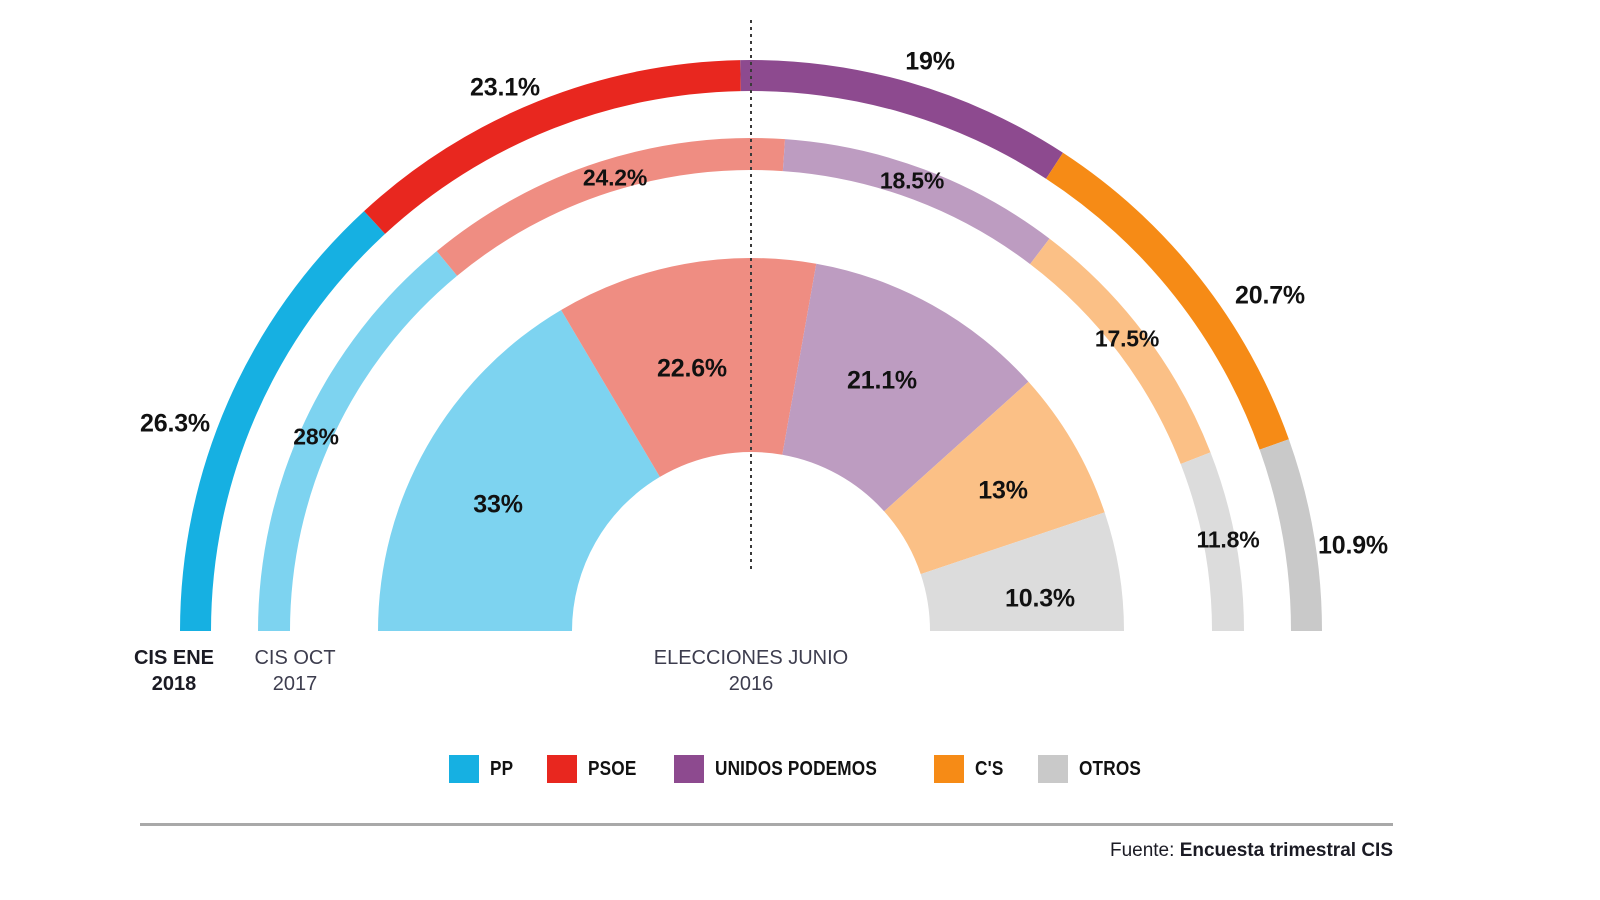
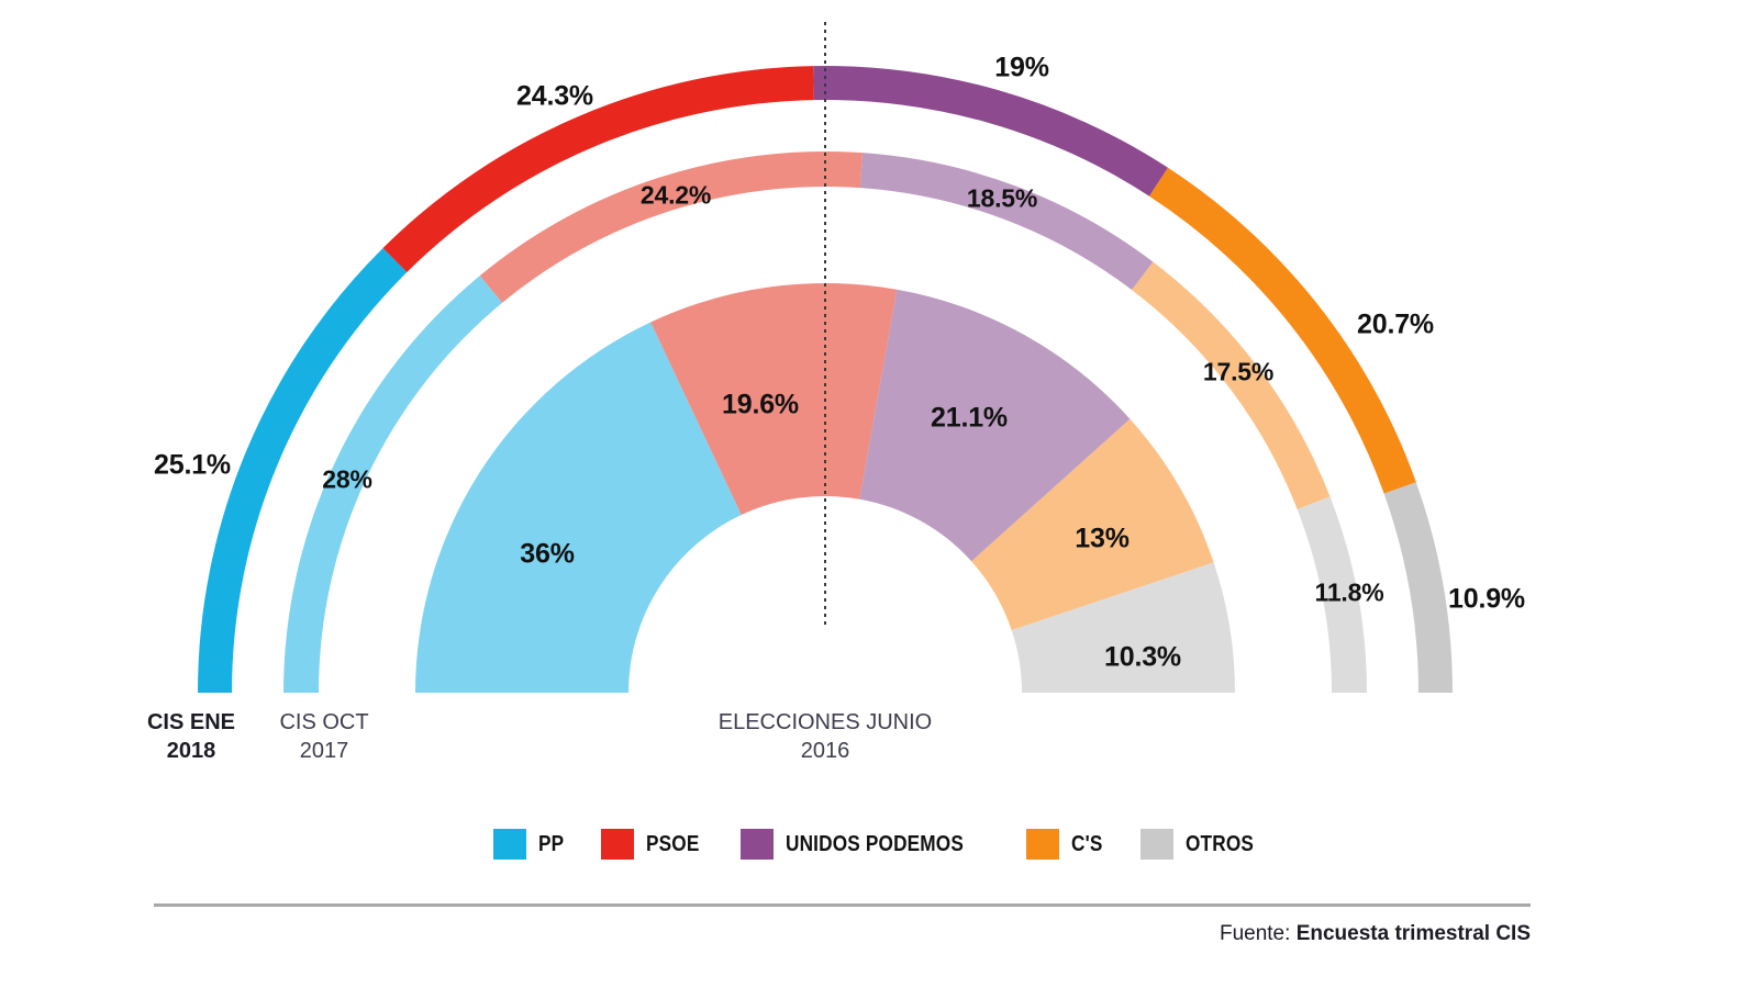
CIS ENE 2018/PP: 26.3% -> 25.1%
ELECCIONES JUNIO 2016/PP: 33% -> 36%
CIS ENE 2018/PSOE: 23.1% -> 24.3%
ELECCIONES JUNIO 2016/PSOE: 22.6% -> 19.6%
